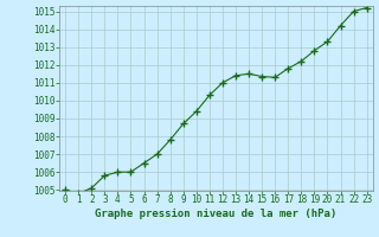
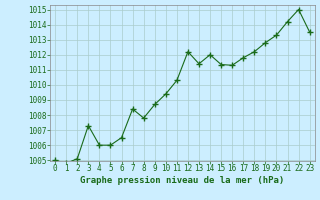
3: 1005.8 -> 1007.3
7: 1007.0 -> 1008.4
12: 1011.0 -> 1012.2
14: 1011.5 -> 1012.0
23: 1015.2 -> 1013.5
